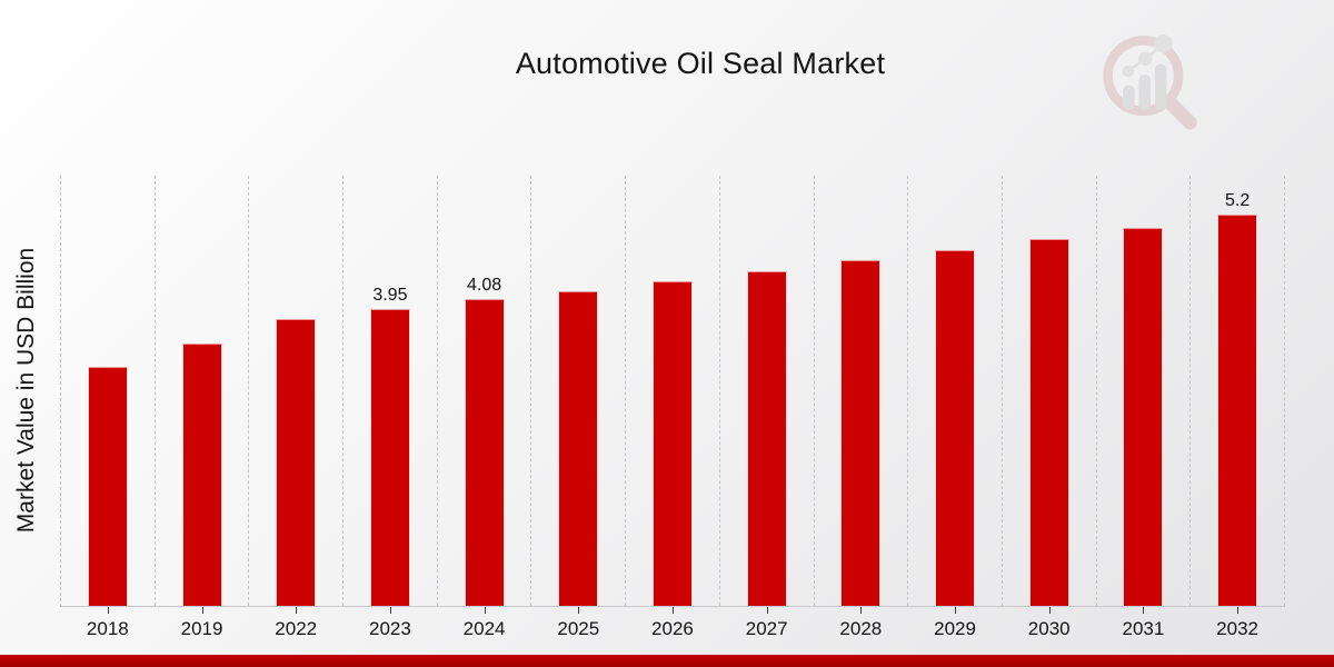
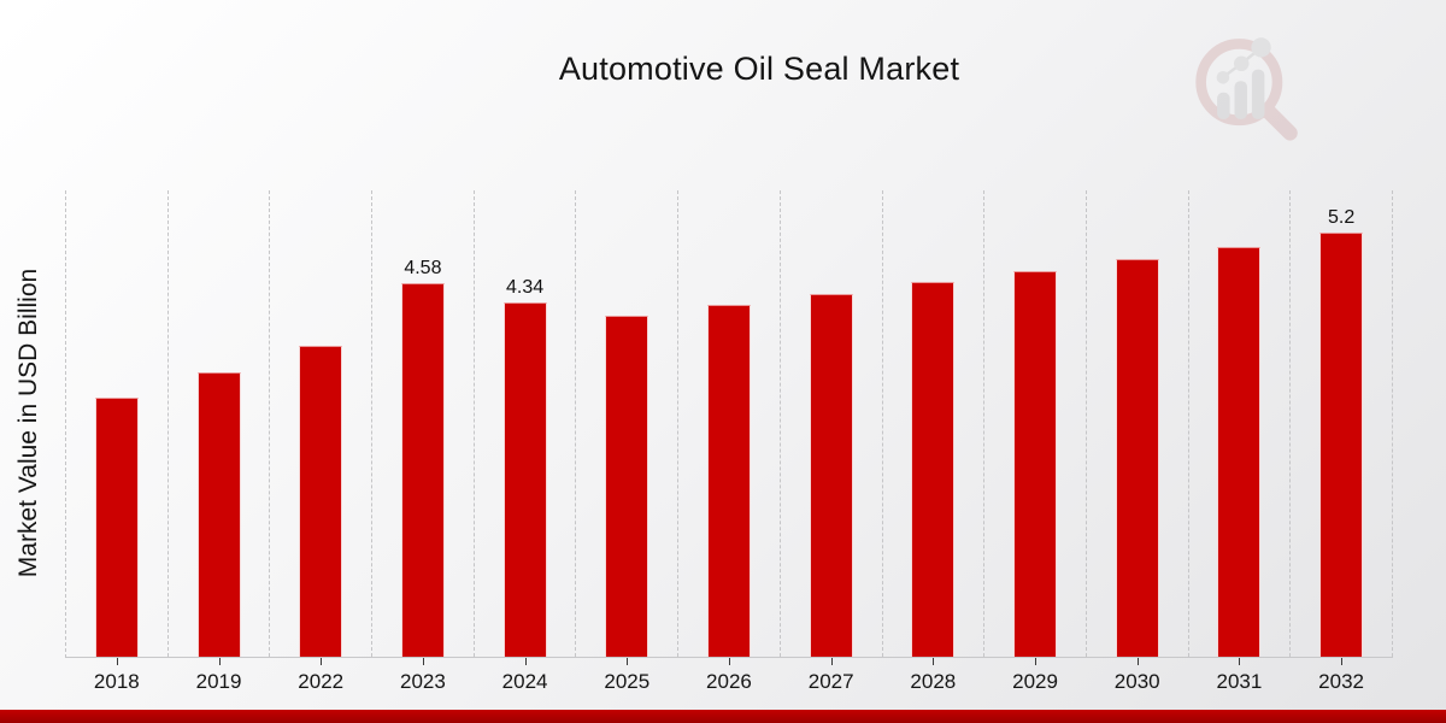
2023: 3.95 -> 4.58
2024: 4.08 -> 4.34
